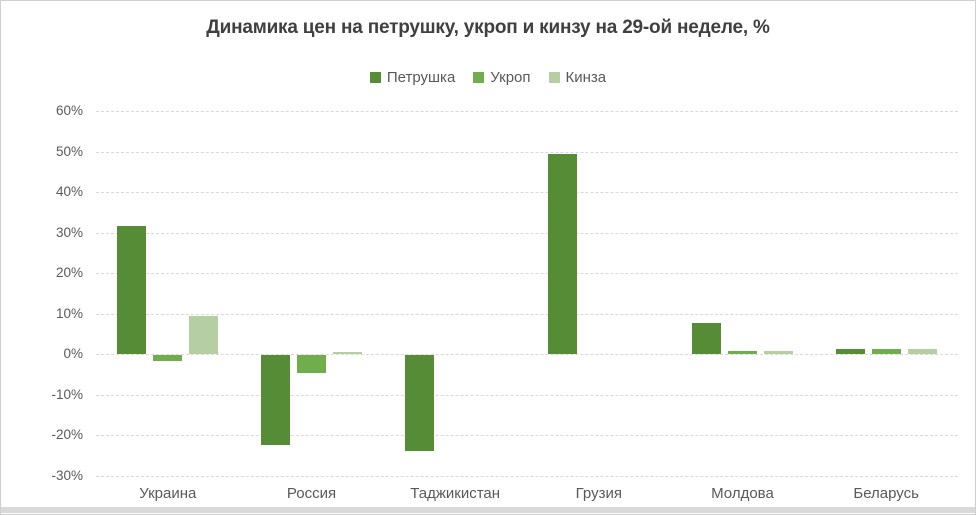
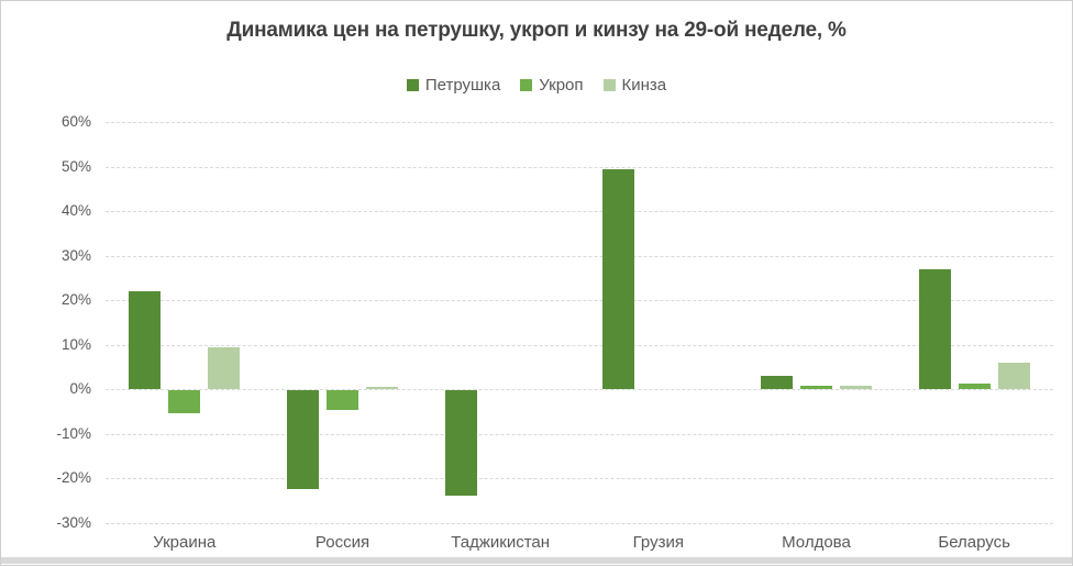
Петрушка/Украина: 32% -> 22%
Укроп/Украина: -2% -> -5%
Петрушка/Молдова: 8% -> 3%
Петрушка/Беларусь: 1% -> 27%
Кинза/Беларусь: 1% -> 6%
